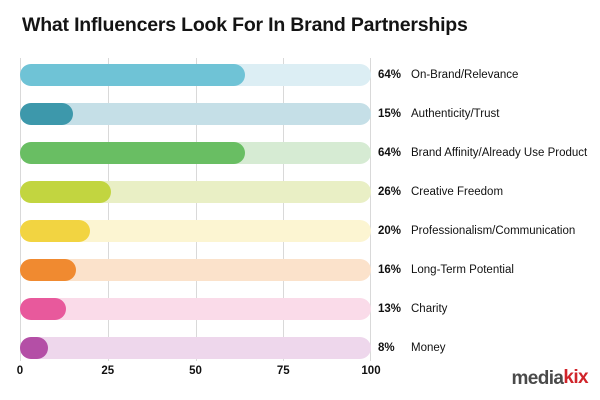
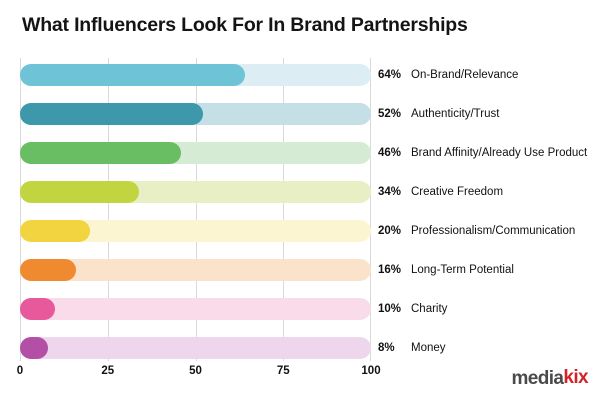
Authenticity/Trust: 15% -> 52%
Brand Affinity/Already Use Product: 64% -> 46%
Creative Freedom: 26% -> 34%
Charity: 13% -> 10%
